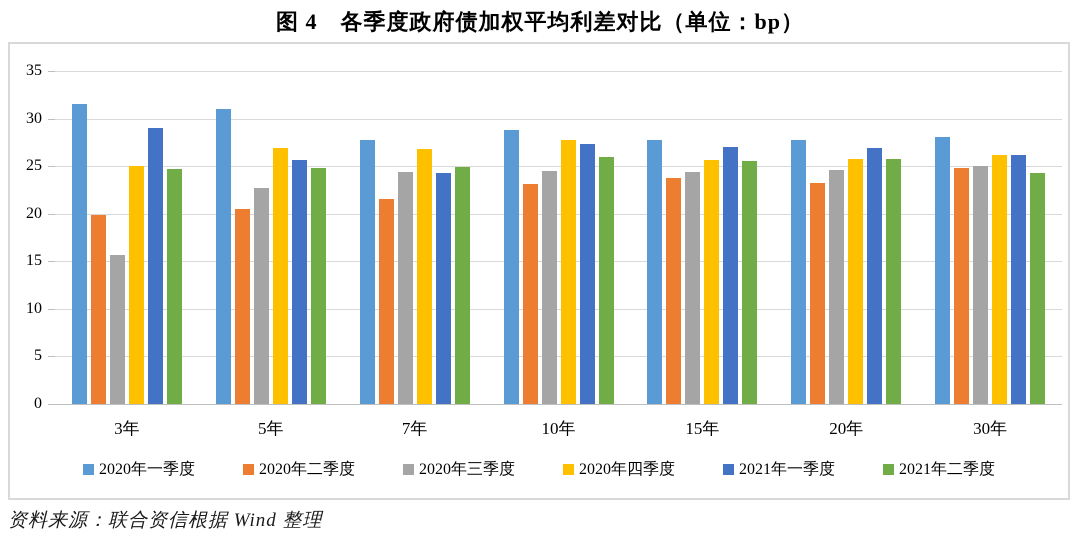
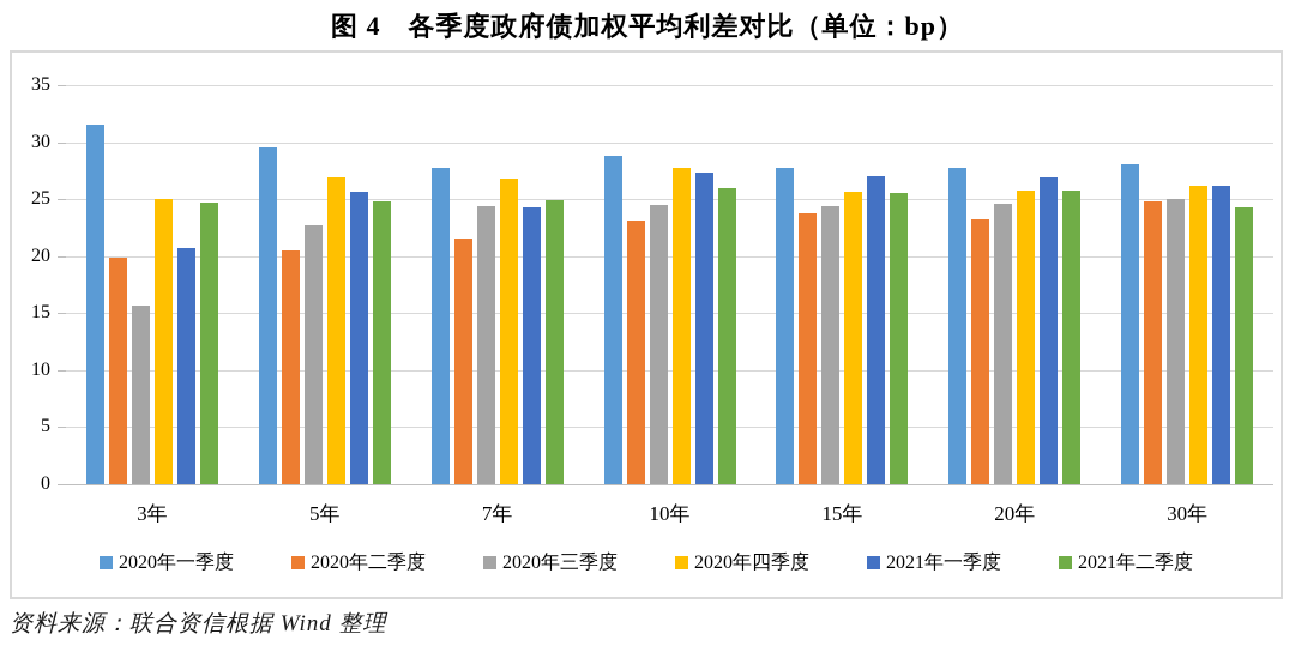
2021年一季度/3年: 29 -> 21
2020年一季度/5年: 31 -> 30
